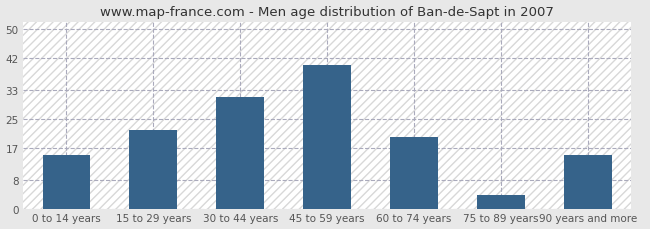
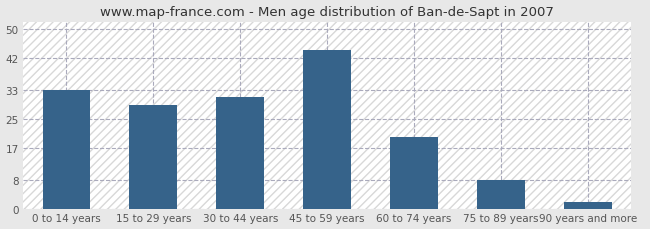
0 to 14 years: 15 -> 33
15 to 29 years: 22 -> 29
45 to 59 years: 40 -> 44
75 to 89 years: 4 -> 8
90 years and more: 15 -> 2
